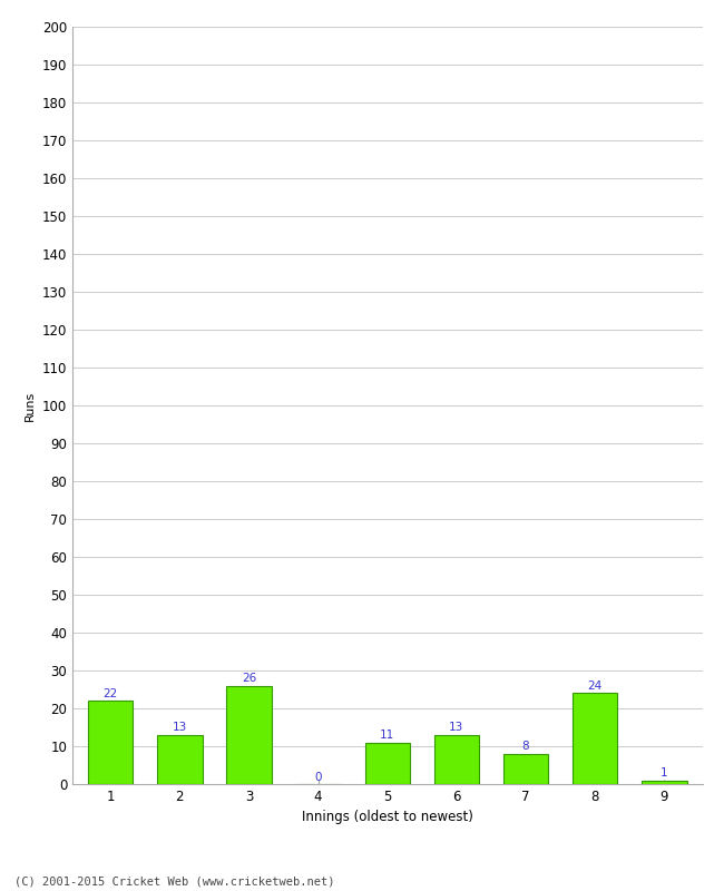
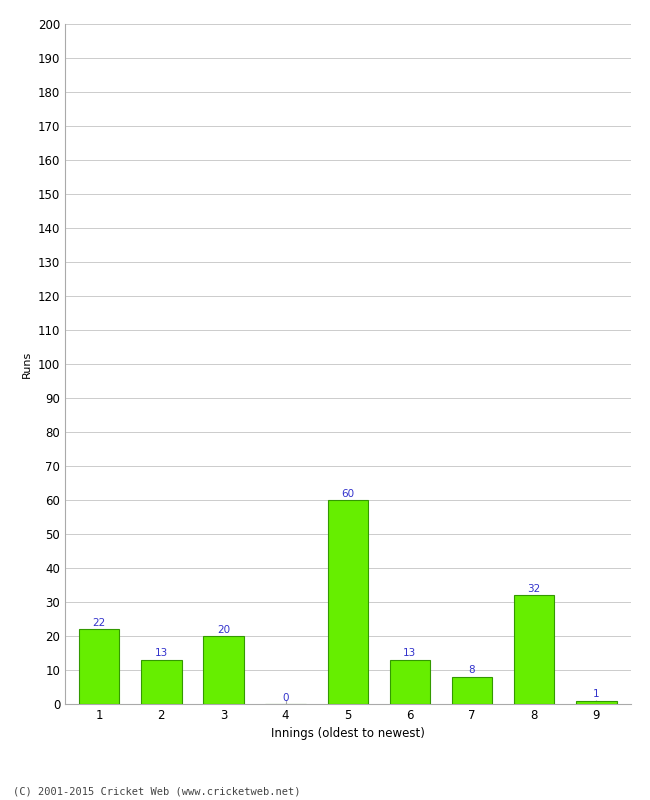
3: 26 -> 20
5: 11 -> 60
8: 24 -> 32
